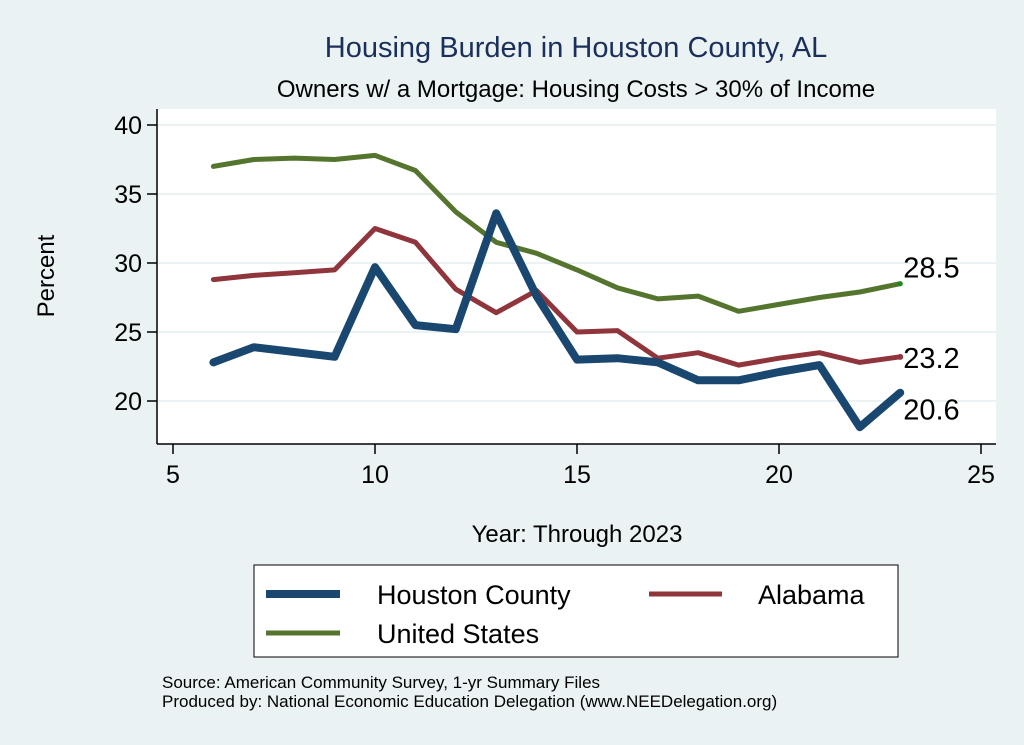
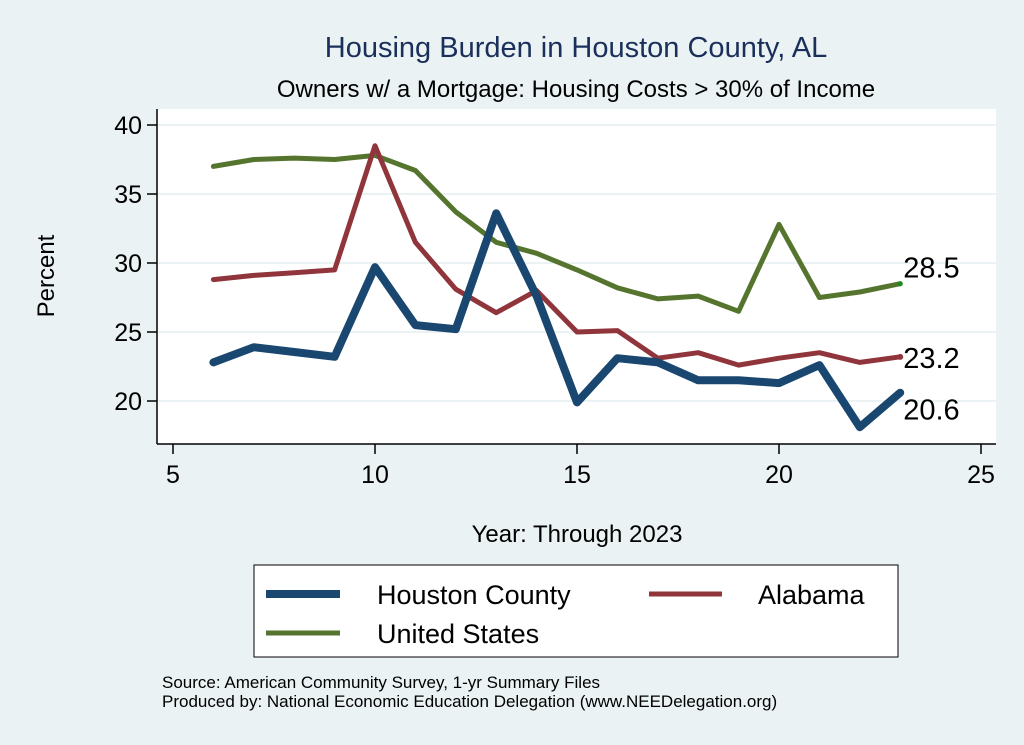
Alabama/10: 32.5 -> 38.5
Houston County/15: 23.0 -> 19.9
Houston County/20: 22.1 -> 21.3
United States/20: 27.0 -> 32.8
